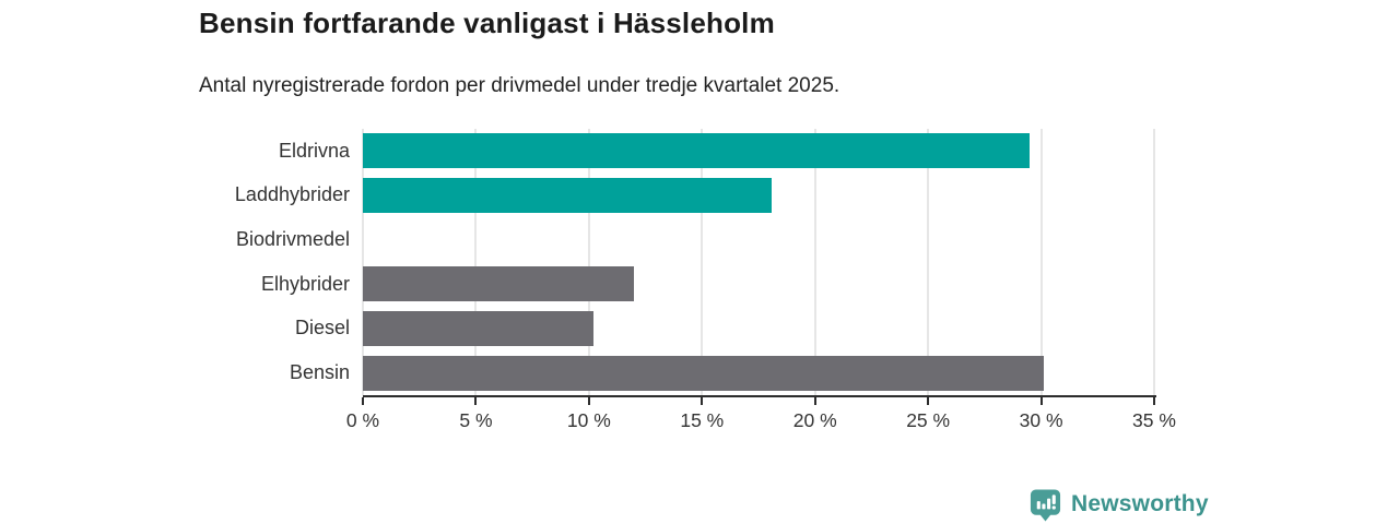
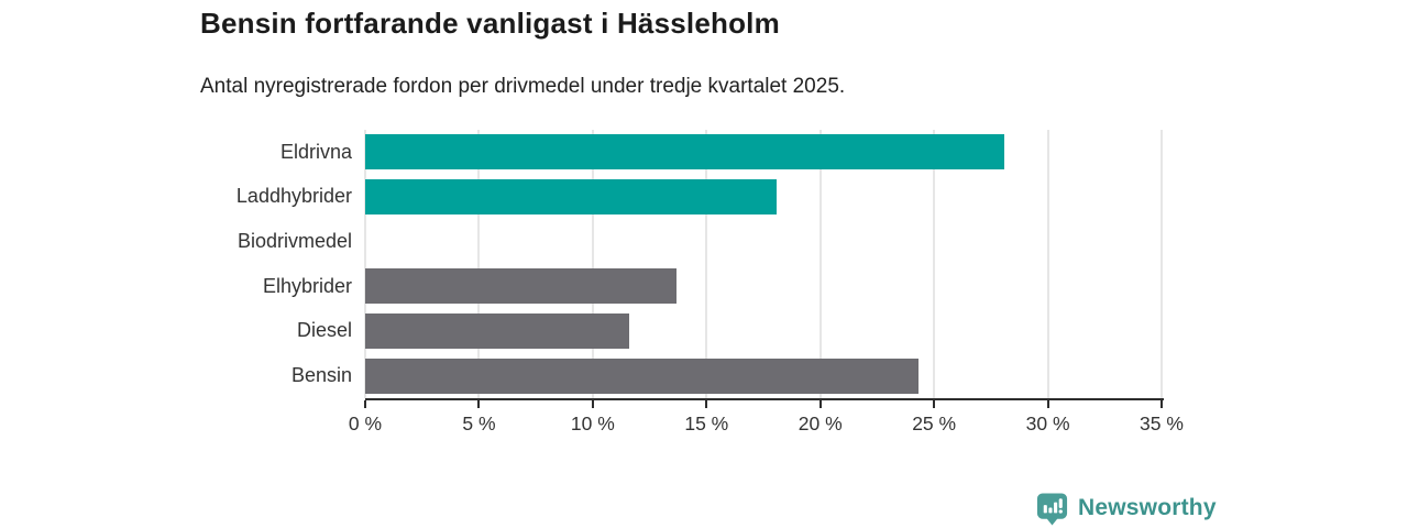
Eldrivna: 29.5% -> 28.1%
Elhybrider: 12.0% -> 13.7%
Diesel: 10.2% -> 11.6%
Bensin: 30.1% -> 24.3%
